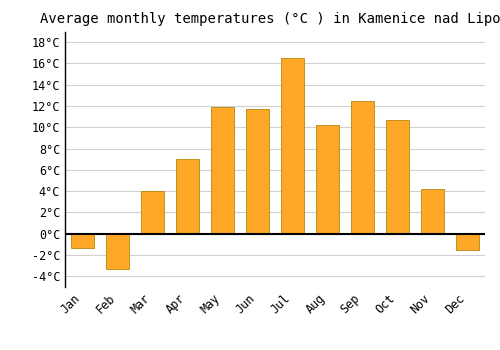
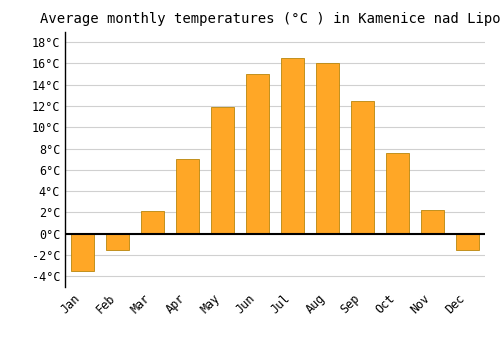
Jan: -1.3°C -> -3.5°C
Feb: -3.3°C -> -1.5°C
Mar: 4.0°C -> 2.1°C
Jun: 11.7°C -> 15.0°C
Aug: 10.2°C -> 16.0°C
Oct: 10.7°C -> 7.6°C
Nov: 4.2°C -> 2.2°C
